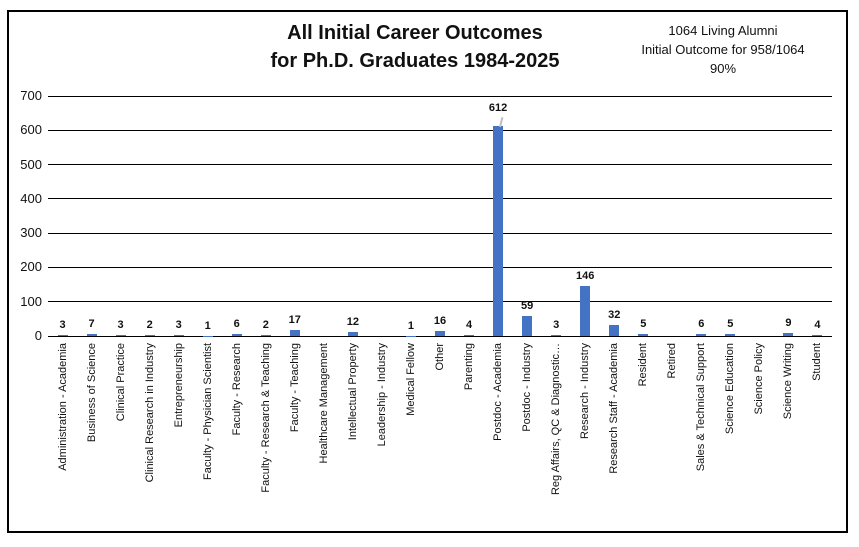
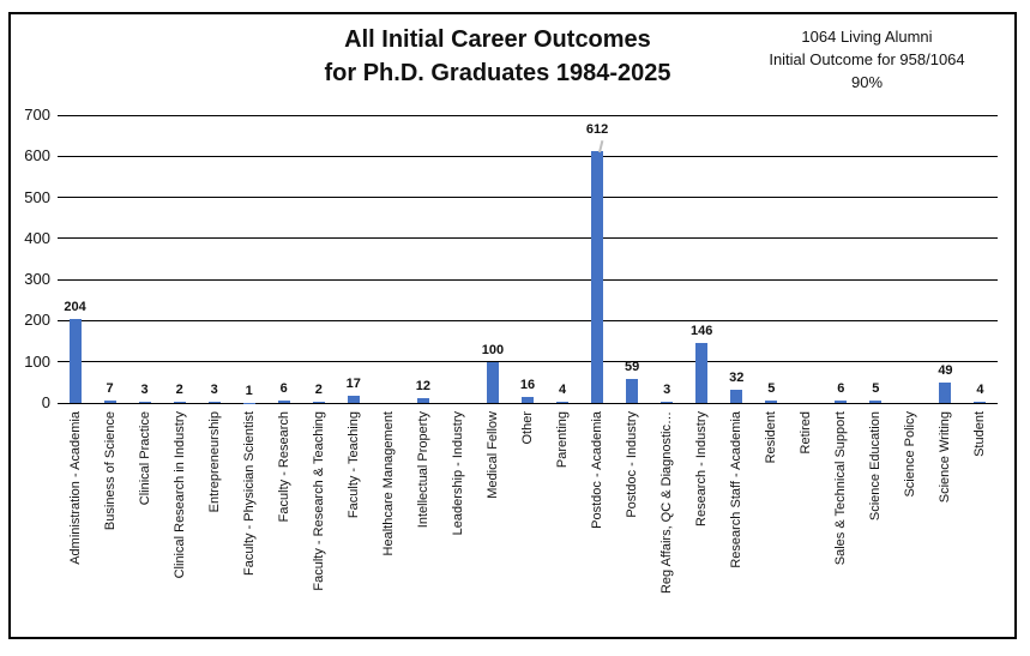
Administration - Academia: 3 -> 204
Medical Fellow: 1 -> 100
Science Writing: 9 -> 49
